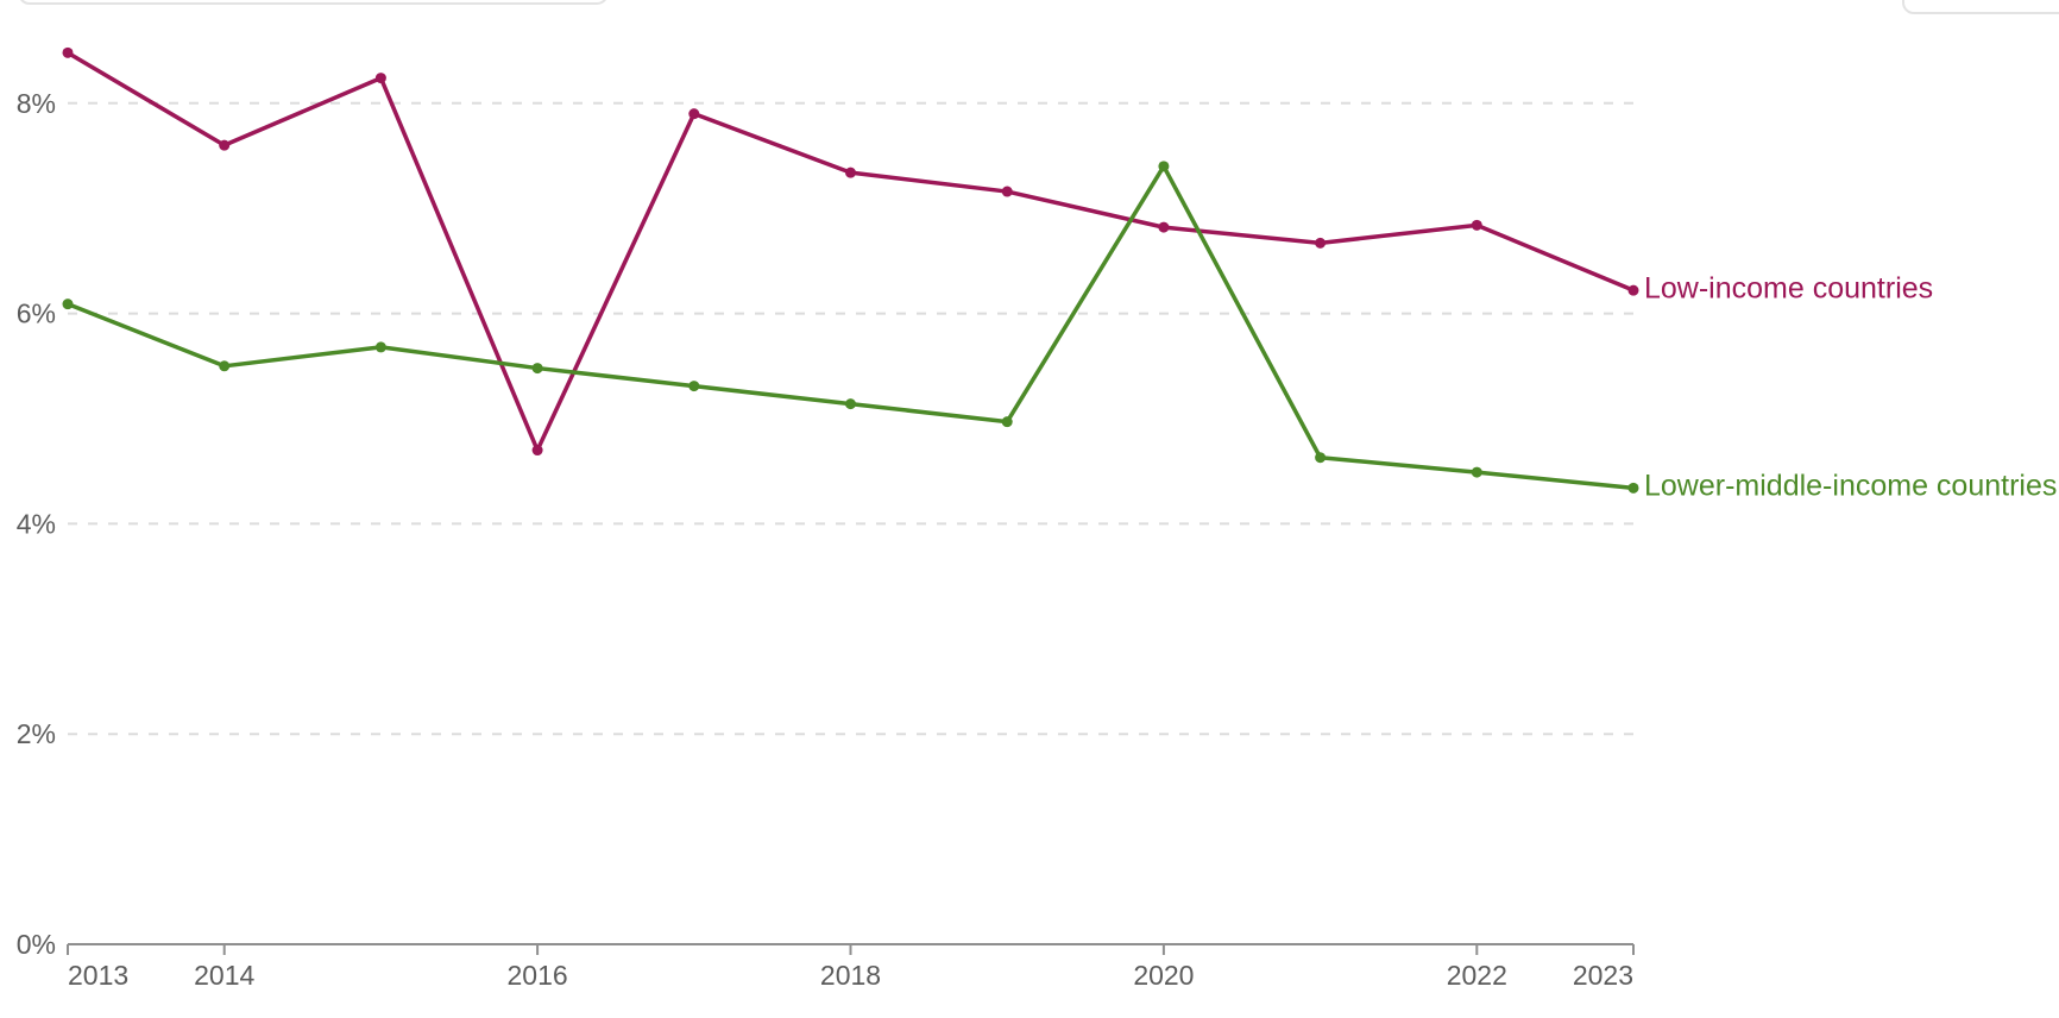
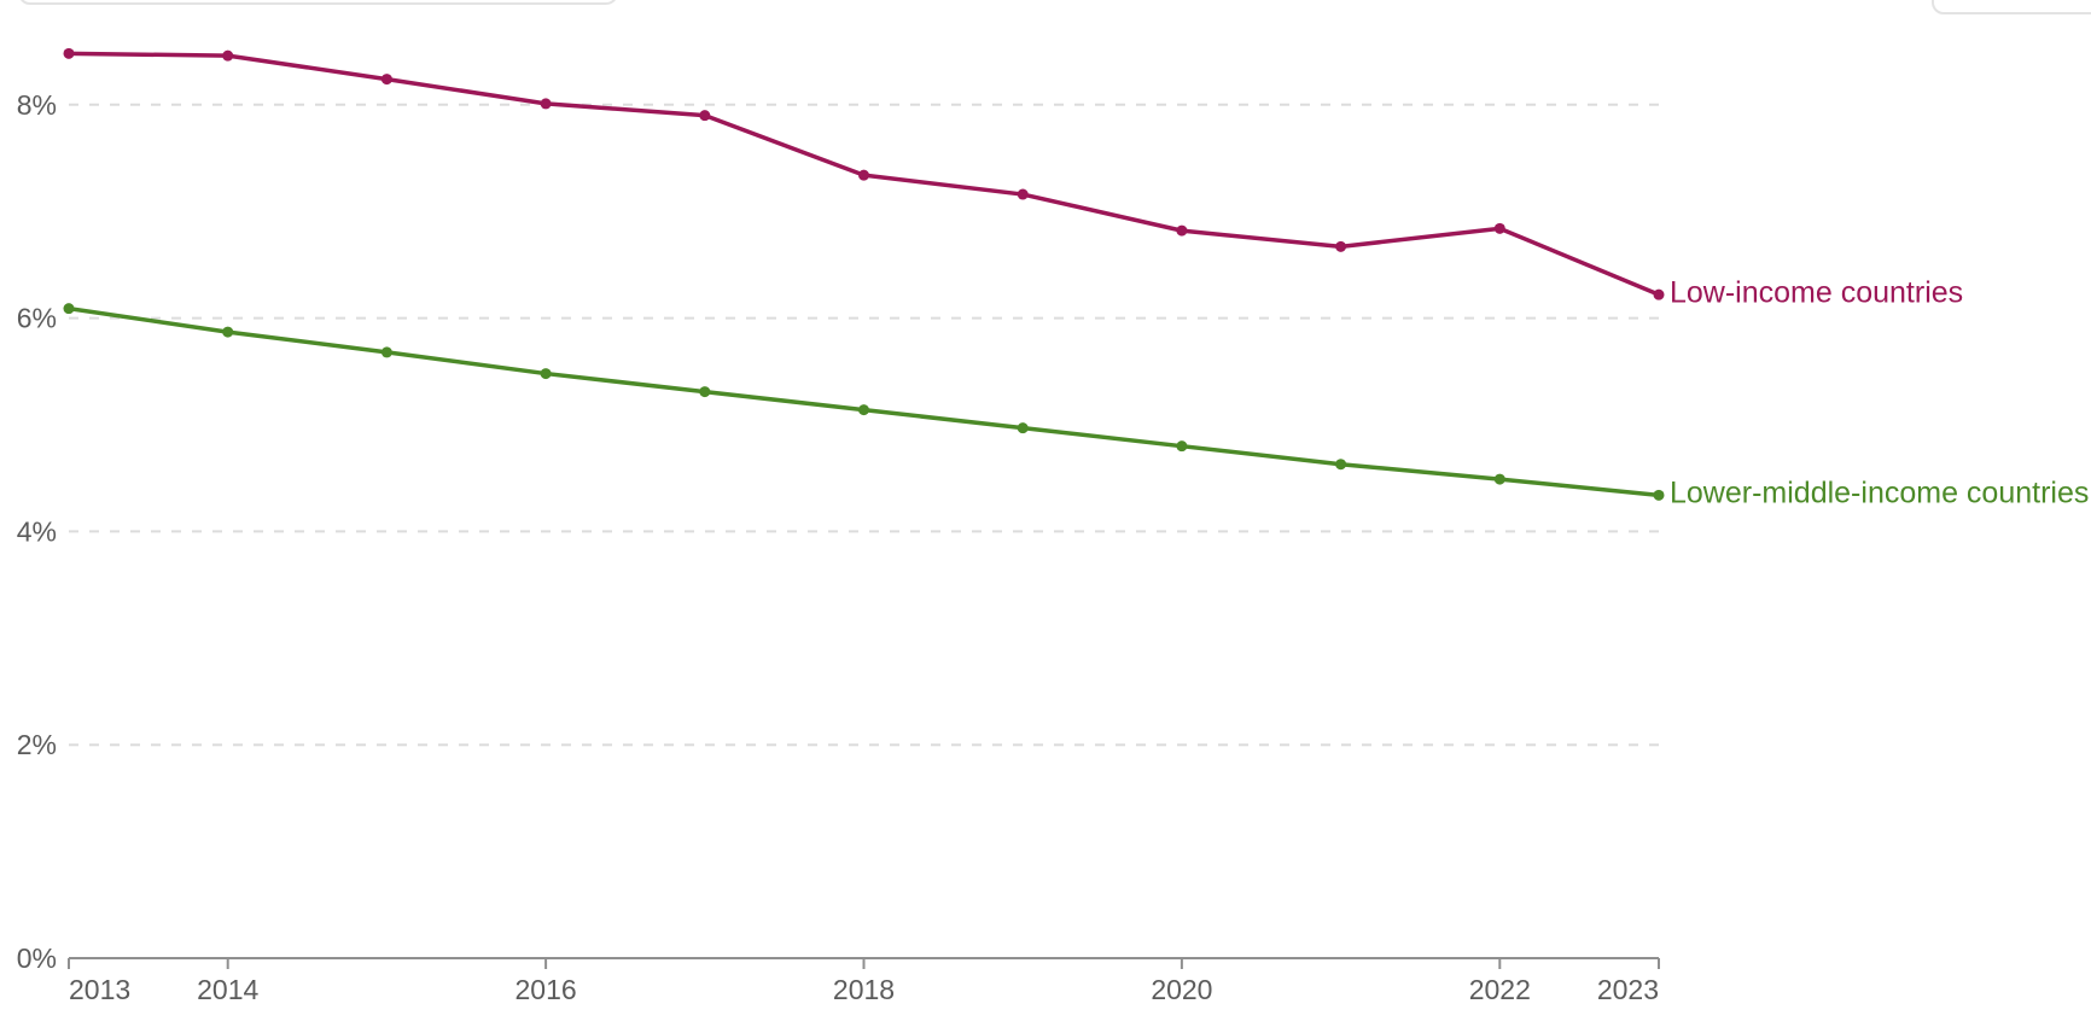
Low-income countries/2014: 7.6% -> 8.5%
Lower-middle-income countries/2014: 5.5% -> 5.9%
Low-income countries/2016: 4.7% -> 8.0%
Lower-middle-income countries/2020: 7.4% -> 4.8%
